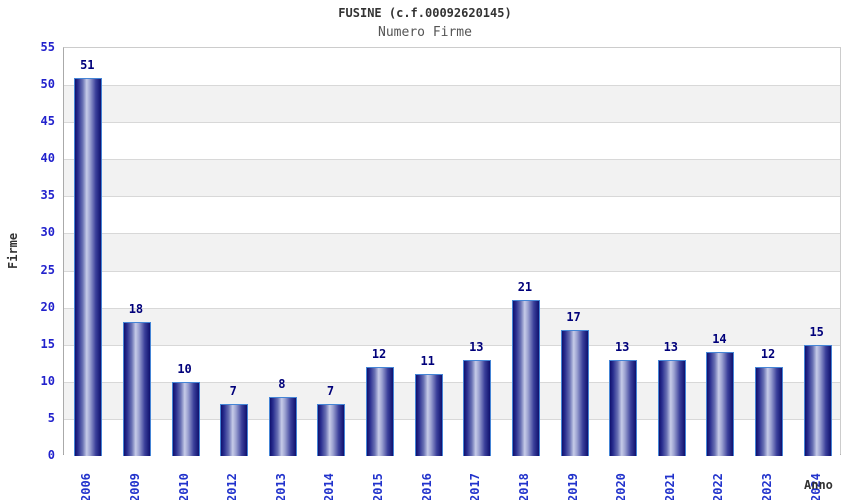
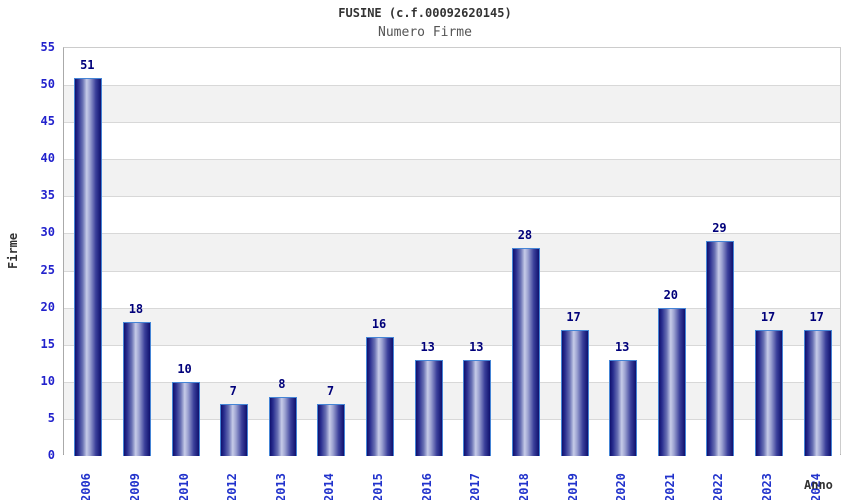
2015: 12 -> 16
2016: 11 -> 13
2018: 21 -> 28
2021: 13 -> 20
2022: 14 -> 29
2023: 12 -> 17
2024: 15 -> 17
